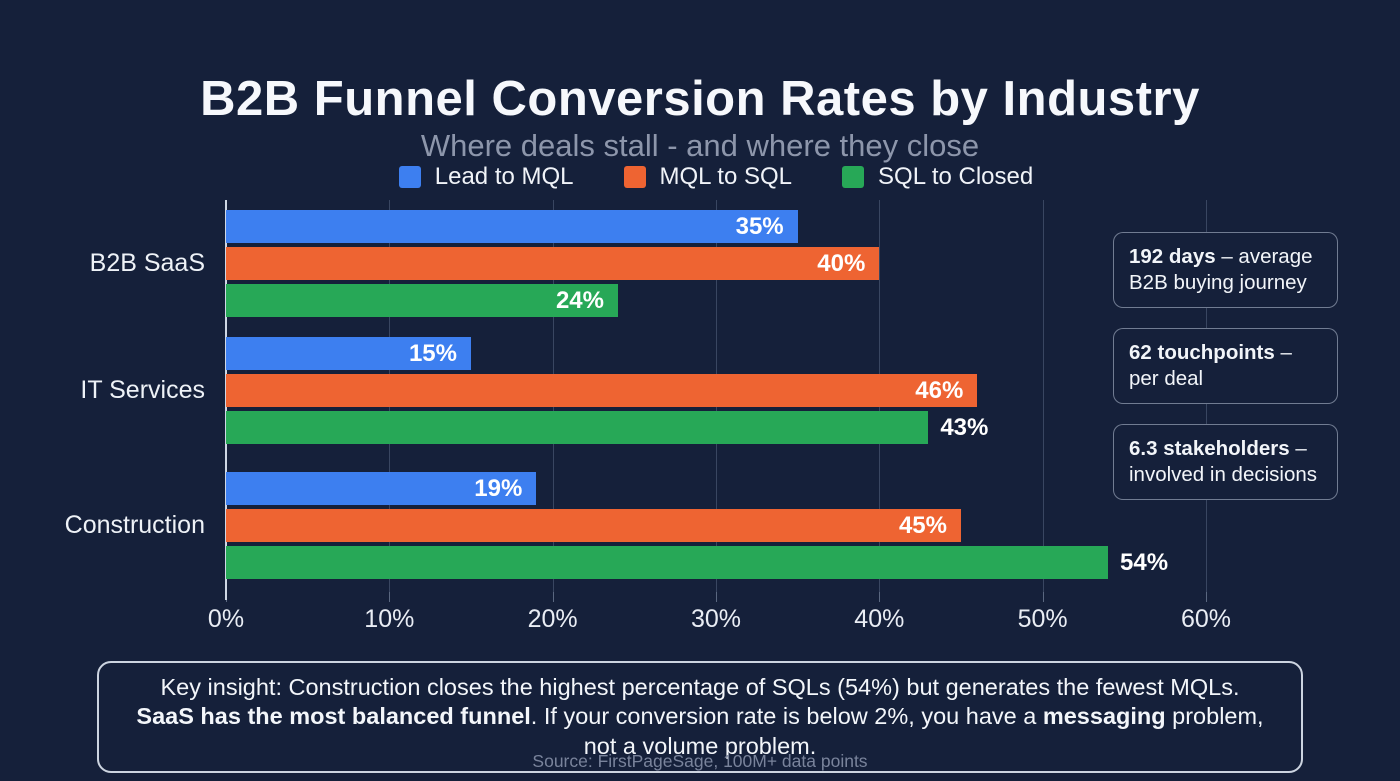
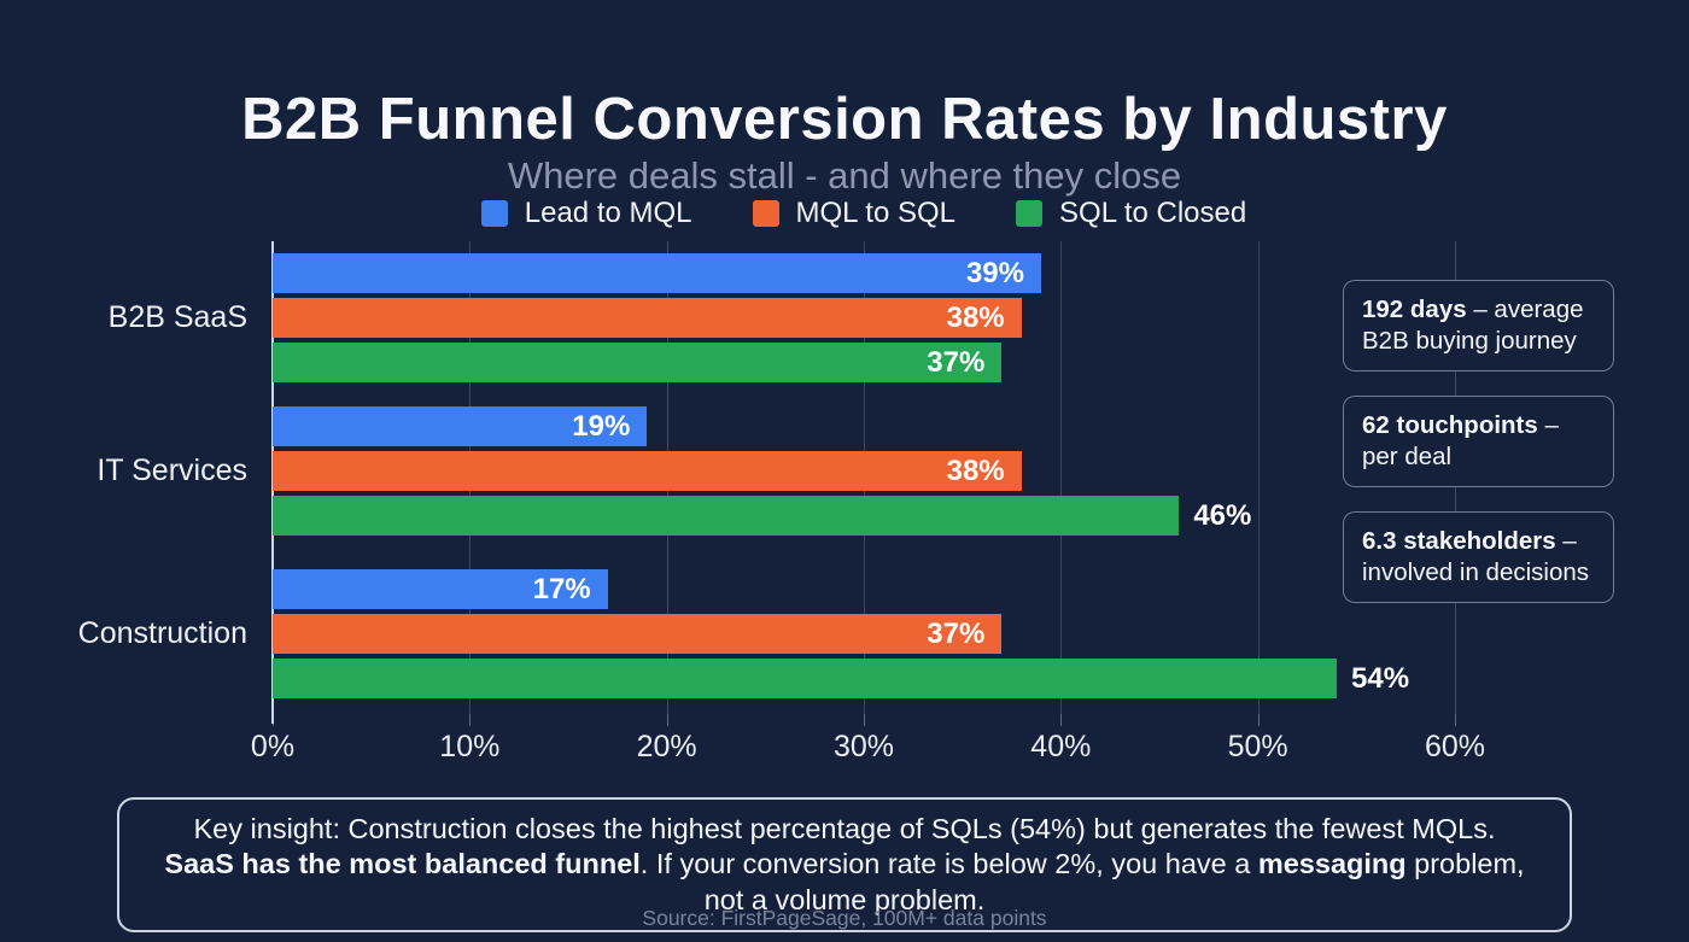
Lead to MQL/B2B SaaS: 35% -> 39%
MQL to SQL/B2B SaaS: 40% -> 38%
SQL to Closed/B2B SaaS: 24% -> 37%
Lead to MQL/IT Services: 15% -> 19%
MQL to SQL/IT Services: 46% -> 38%
SQL to Closed/IT Services: 43% -> 46%
Lead to MQL/Construction: 19% -> 17%
MQL to SQL/Construction: 45% -> 37%
